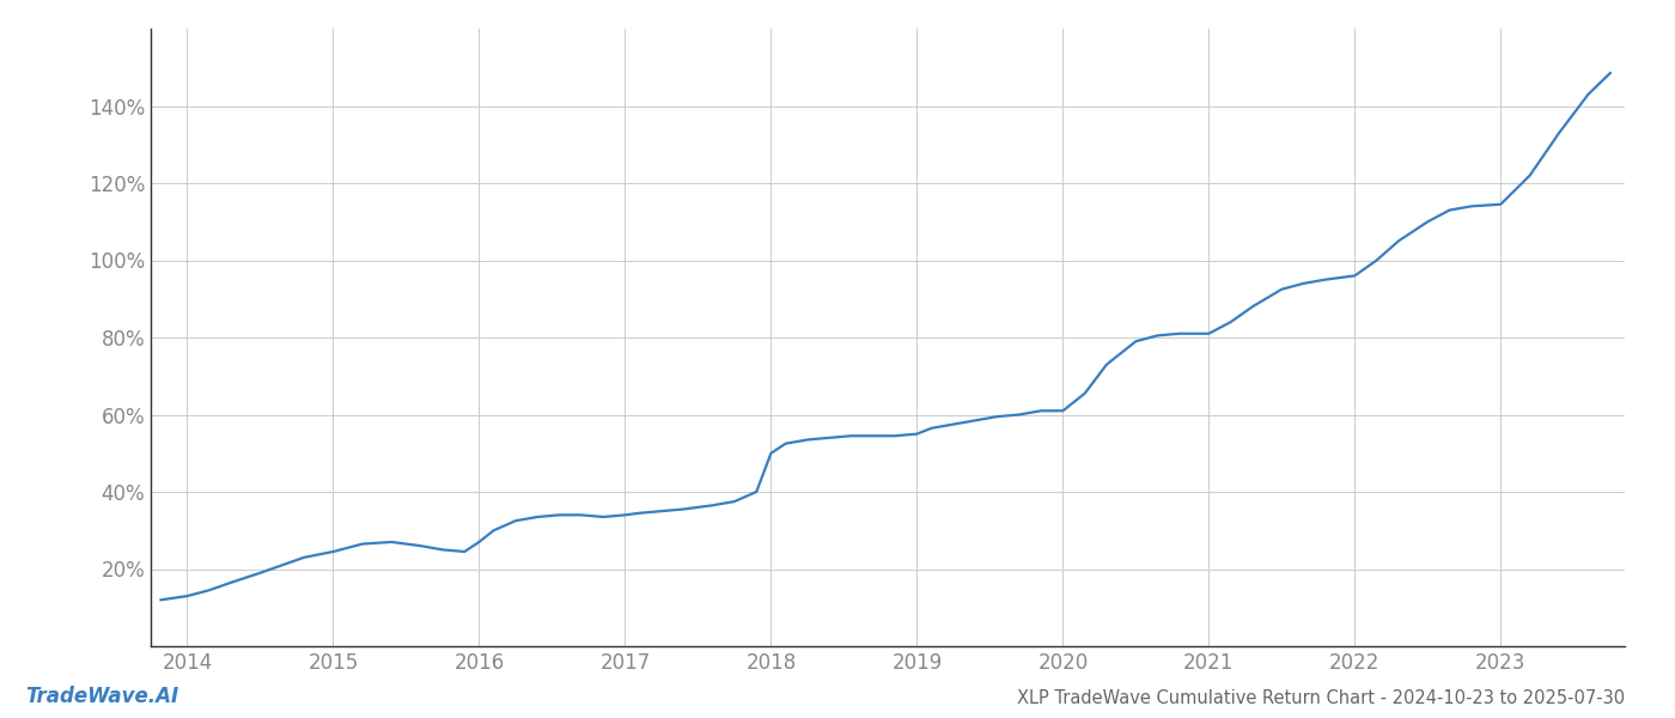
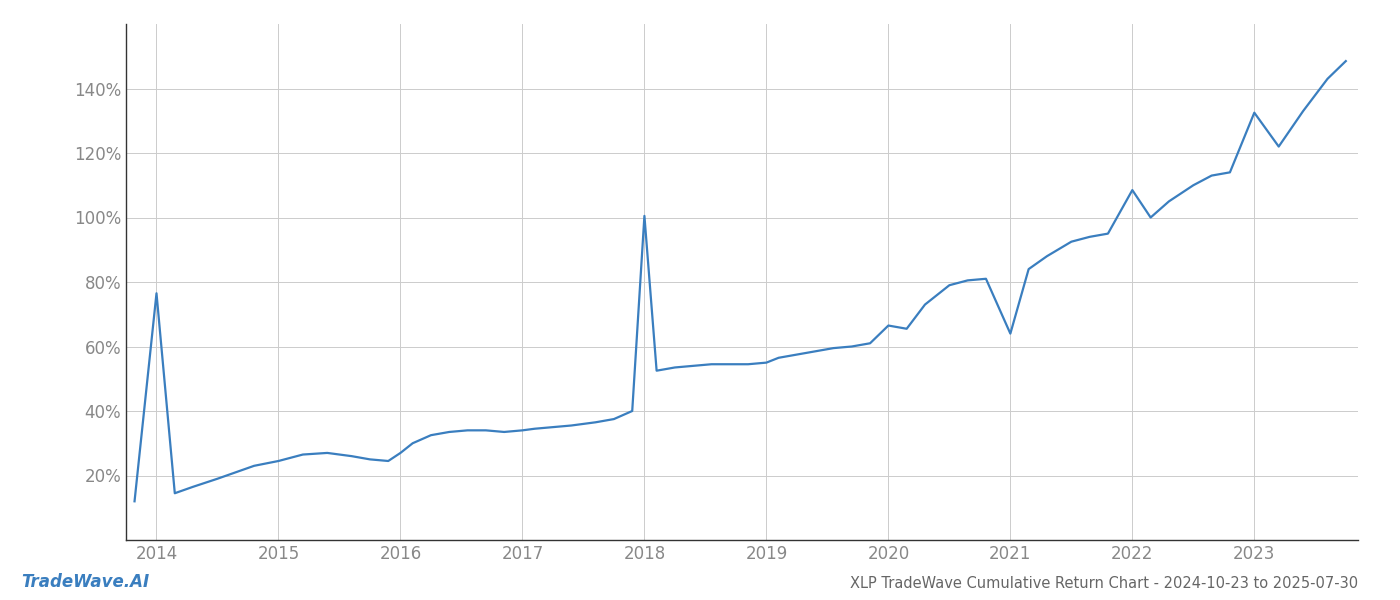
2014: 13.0% -> 76.5%
2018: 50.0% -> 100.5%
2020: 61.0% -> 66.5%
2021: 81.0% -> 64.0%
2022: 96.0% -> 108.5%
2023: 114.5% -> 132.5%
